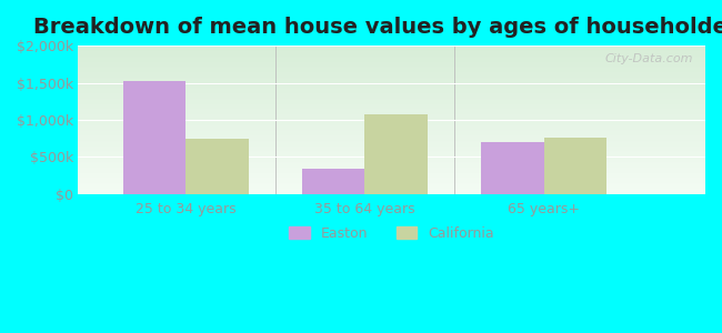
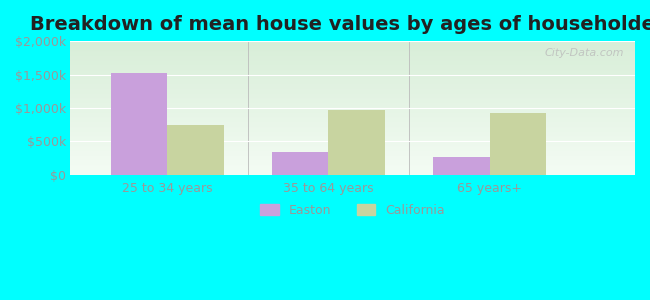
California/35 to 64 years: $1,080k -> $970k
Easton/65 years+: $700k -> $270k
California/65 years+: $760k -> $920k
